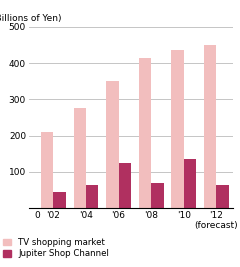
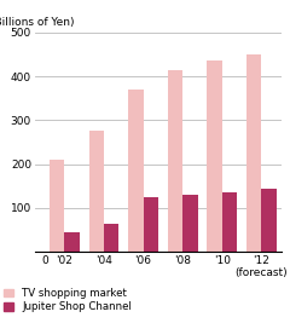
TV shopping market/'06: 350 -> 370
Jupiter Shop Channel/'08: 70 -> 130
Jupiter Shop Channel/'12 (forecast): 65 -> 145
